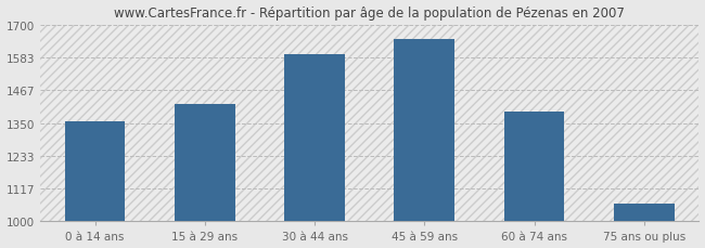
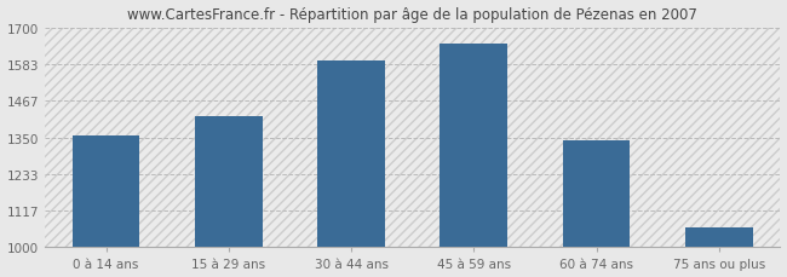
60 à 74 ans: 1390 -> 1340
